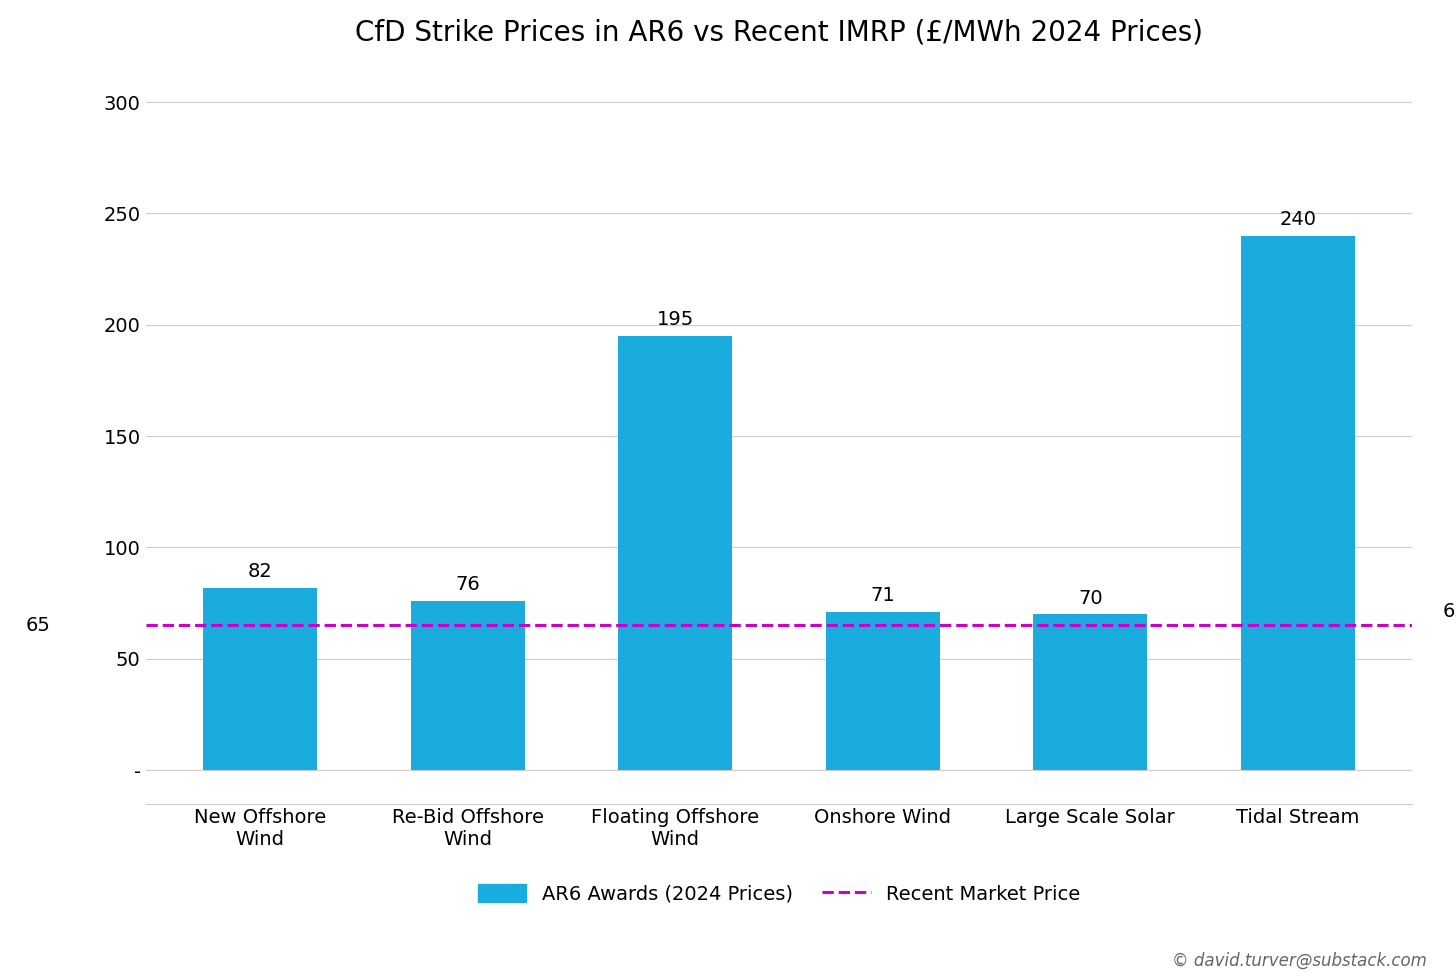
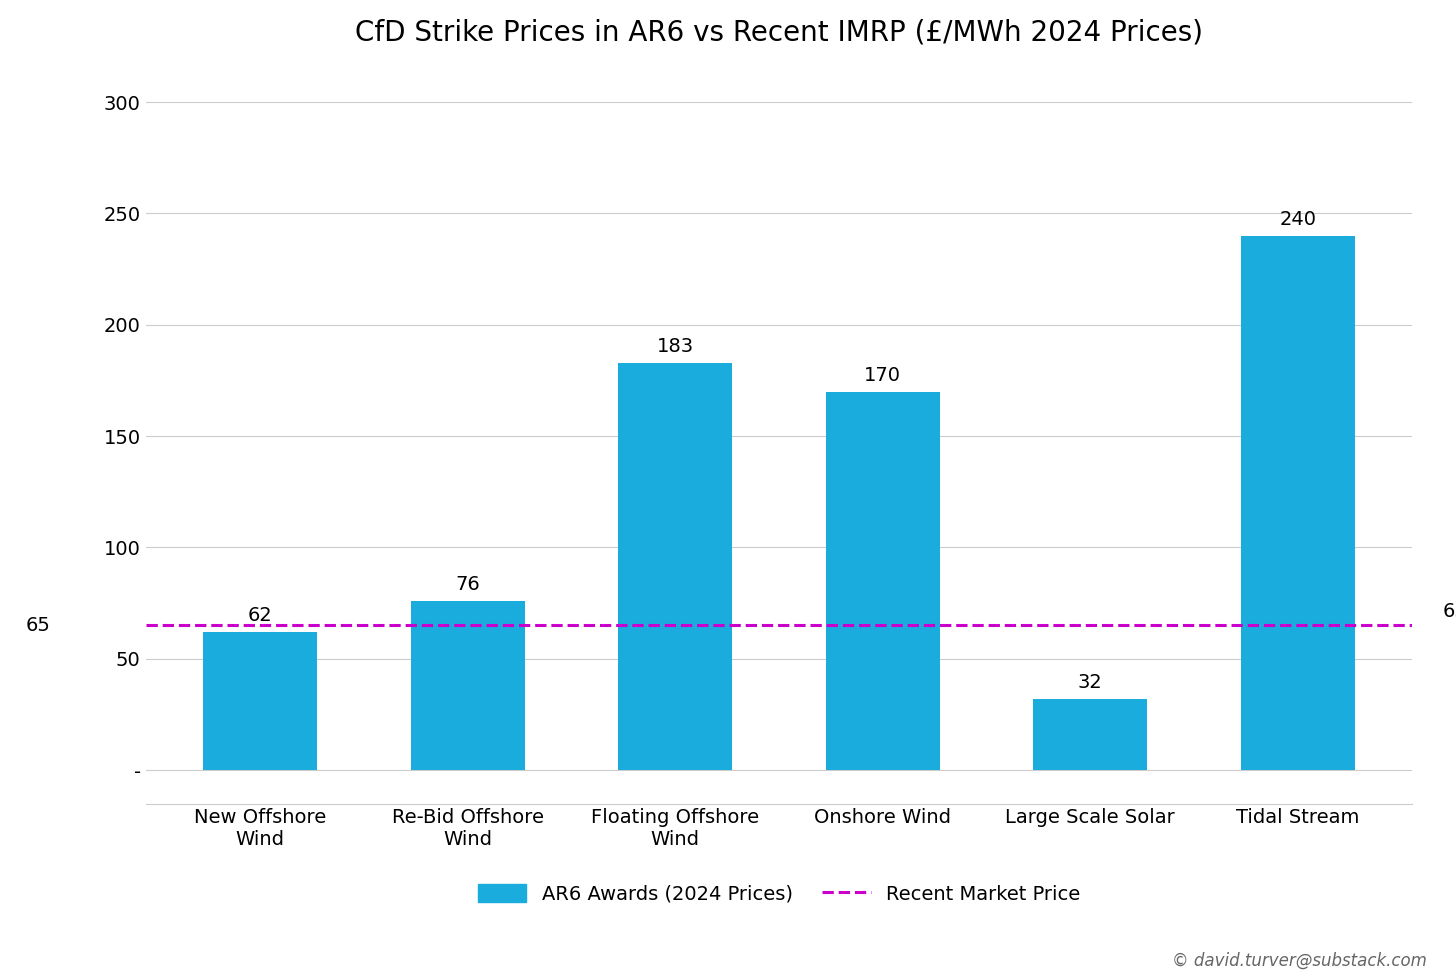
New Offshore Wind: 82 -> 62
Floating Offshore Wind: 195 -> 183
Onshore Wind: 71 -> 170
Large Scale Solar: 70 -> 32
